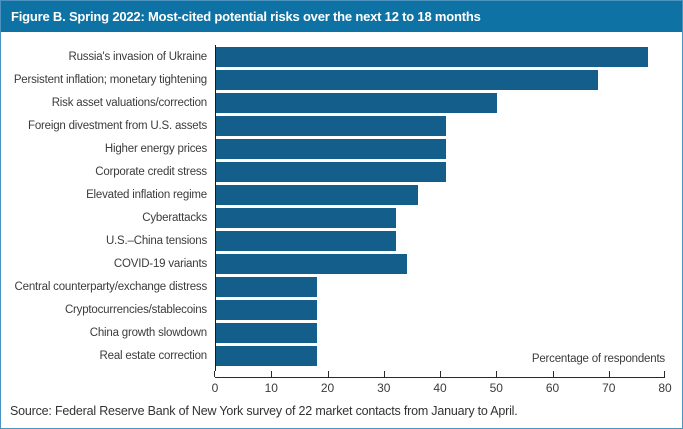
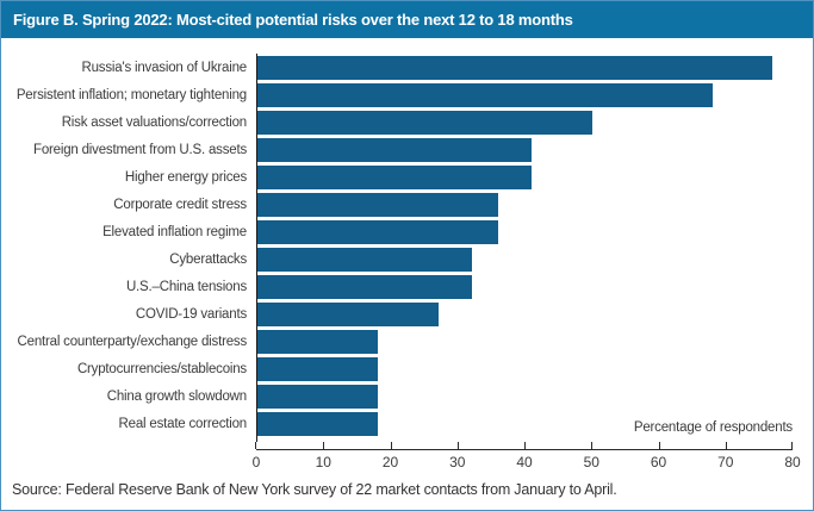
Corporate credit stress: 41 -> 36
COVID-19 variants: 34 -> 27
